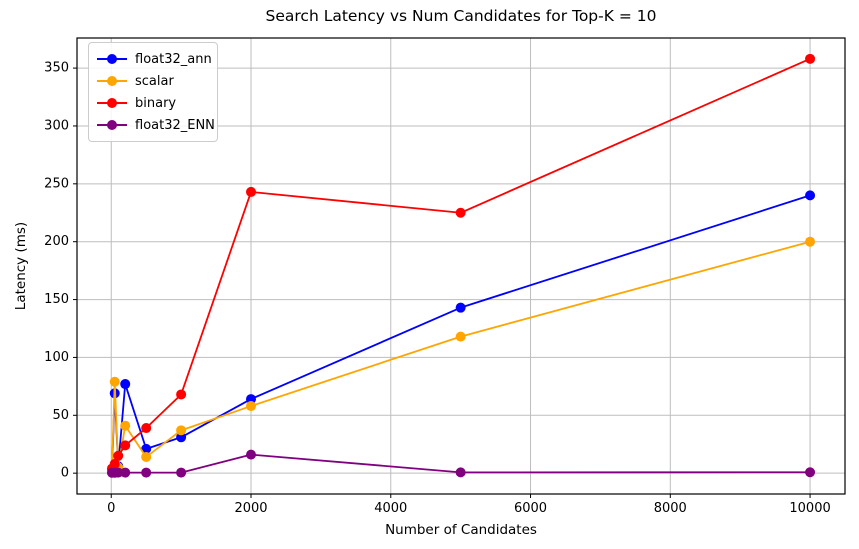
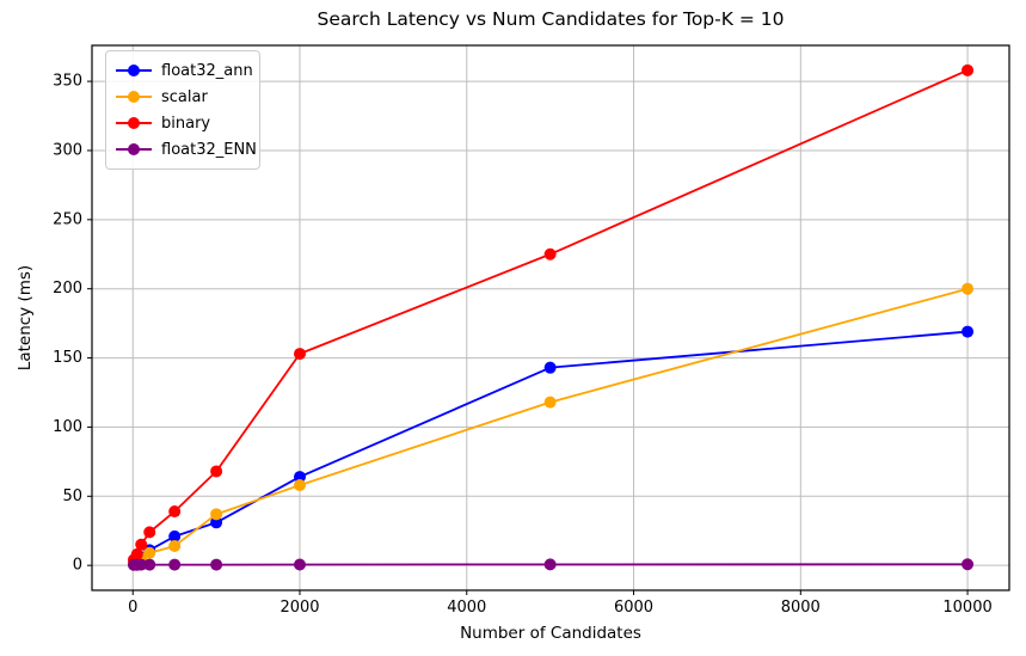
float32_ann/50: 69 -> 3
scalar/50: 79 -> 3
float32_ann/200: 77 -> 11
scalar/200: 41 -> 9
binary/2000: 243 -> 153
float32_ENN/2000: 16 -> 1
float32_ann/10000: 240 -> 169
